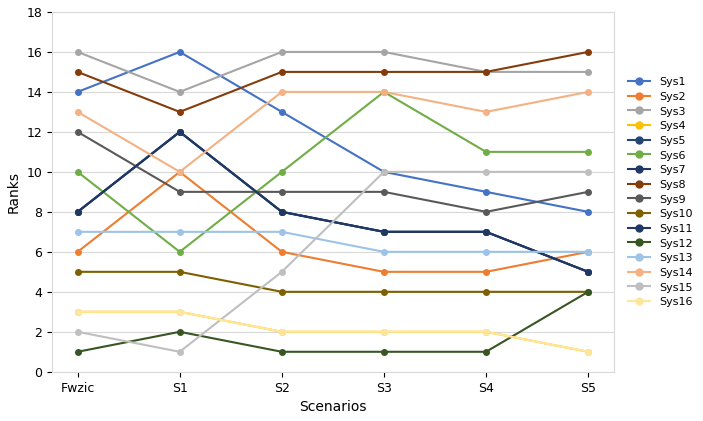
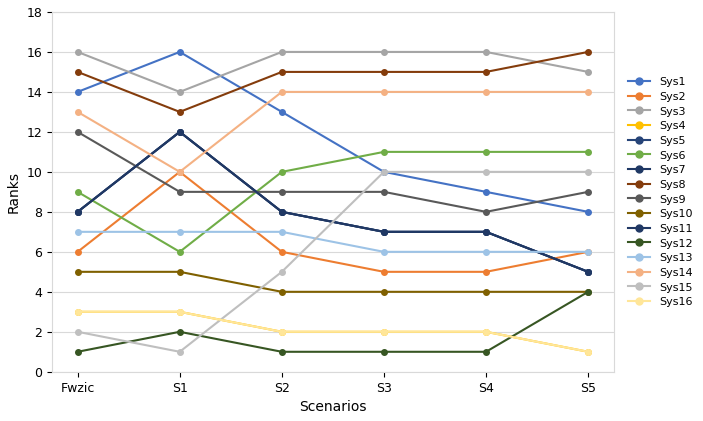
Sys6/Fwzic: 10 -> 9
Sys6/S3: 14 -> 11
Sys3/S4: 15 -> 16
Sys14/S4: 13 -> 14
